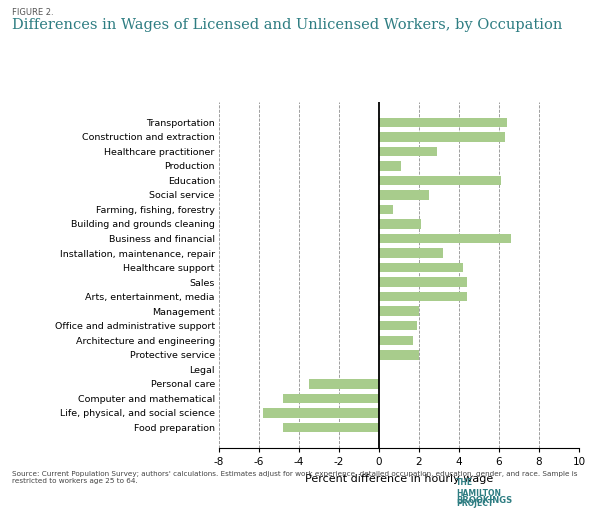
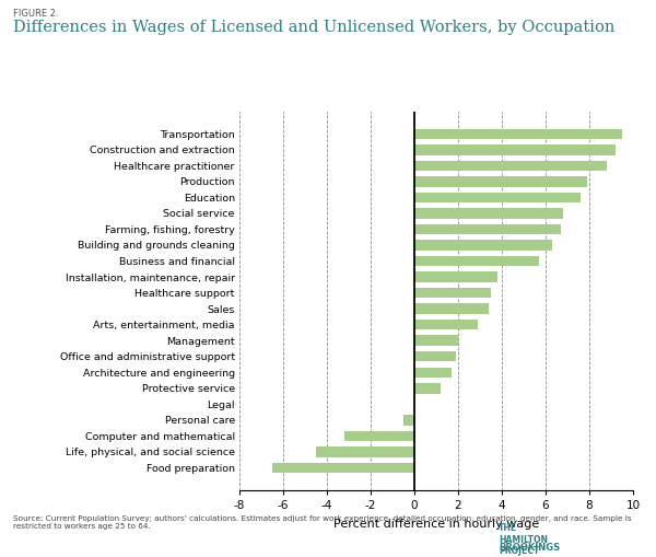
Transportation: 6.4 -> 9.5
Construction and extraction: 6.3 -> 9.2
Healthcare practitioner: 2.9 -> 8.8
Production: 1.1 -> 7.9
Education: 6.1 -> 7.6
Social service: 2.5 -> 6.8
Farming, fishing, forestry: 0.7 -> 6.7
Building and grounds cleaning: 2.1 -> 6.3
Business and financial: 6.6 -> 5.7
Installation, maintenance, repair: 3.2 -> 3.8
Healthcare support: 4.2 -> 3.5
Sales: 4.4 -> 3.4
Arts, entertainment, media: 4.4 -> 2.9
Protective service: 2.0 -> 1.2
Personal care: -3.5 -> -0.5
Computer and mathematical: -4.8 -> -3.2
Life, physical, and social science: -5.8 -> -4.5
Food preparation: -4.8 -> -6.5
